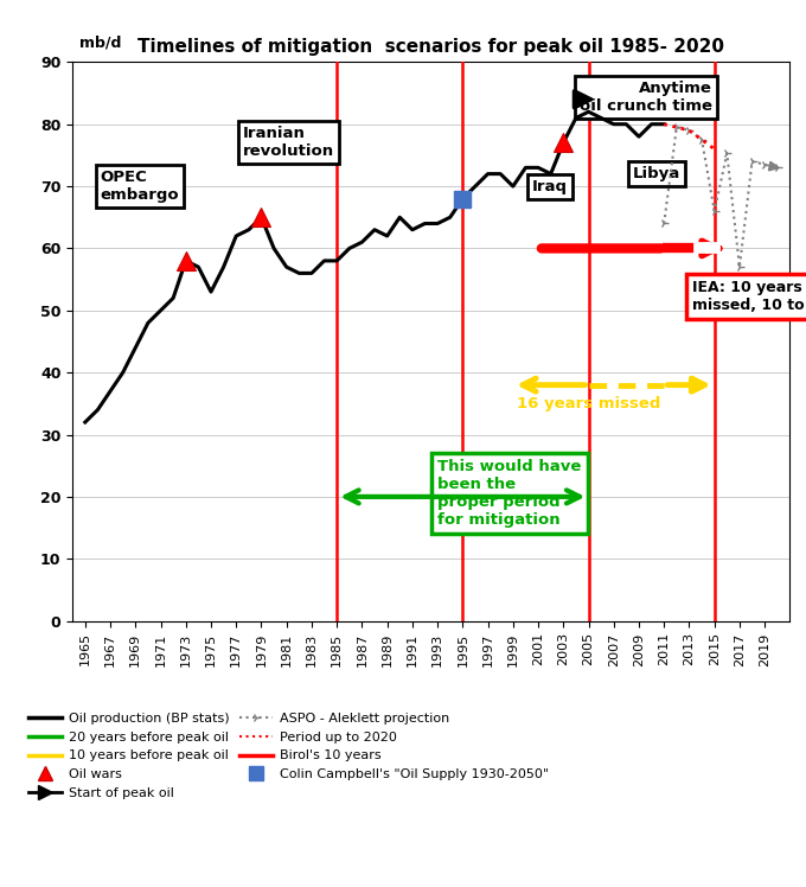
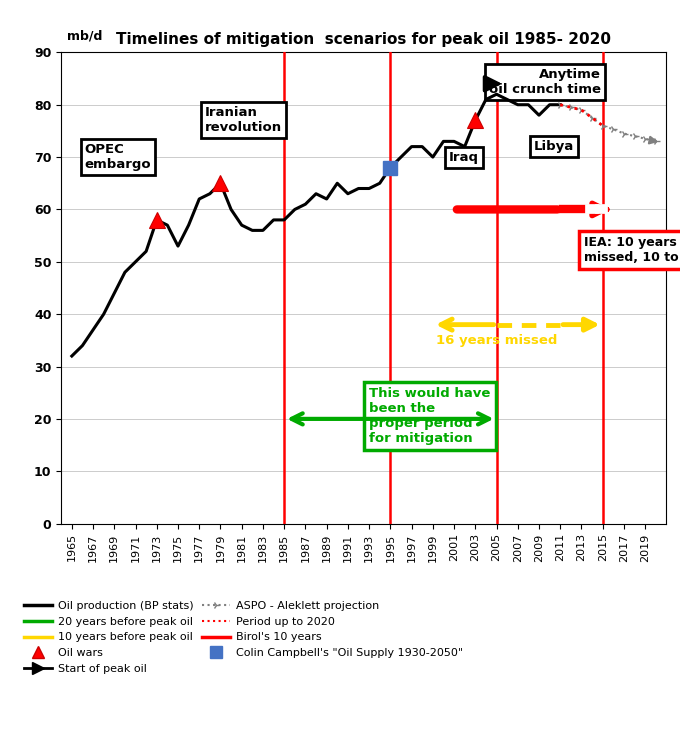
ASPO - Aleklett projection/2011: 64.0 -> 80.0
ASPO - Aleklett projection/2015: 66.0 -> 76.0
ASPO - Aleklett projection/2017: 57.0 -> 74.5
